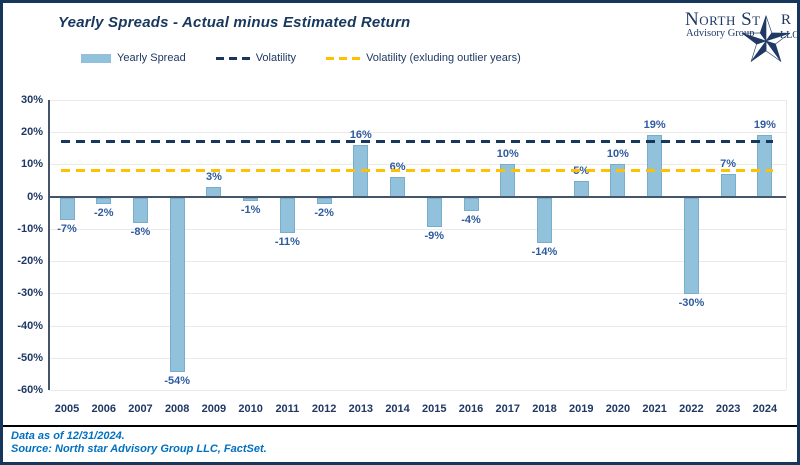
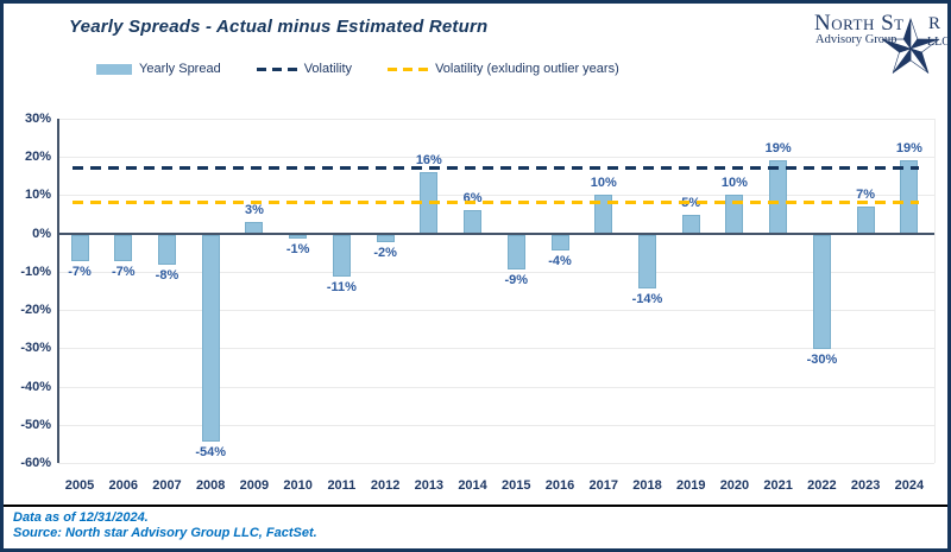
2006: -2% -> -7%
